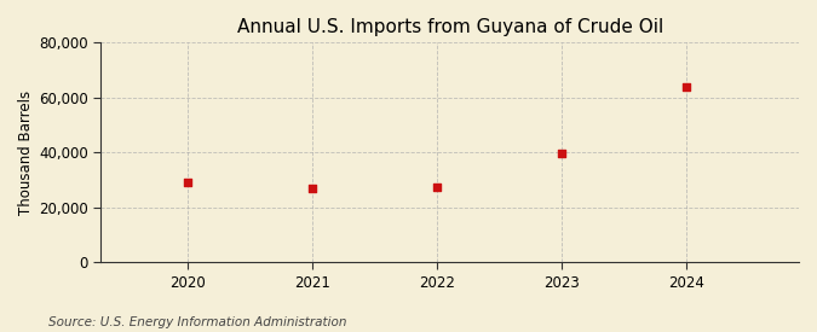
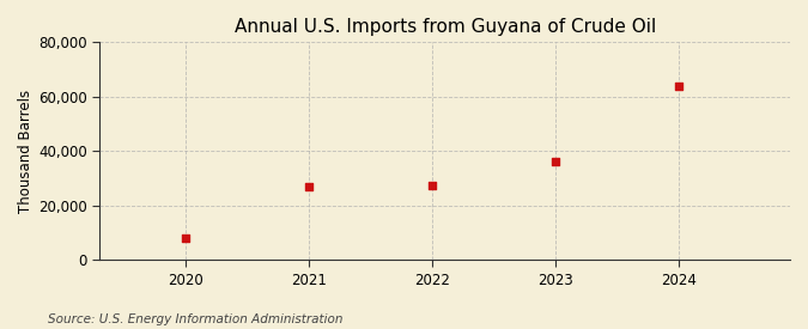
2020: 29,000 -> 8,100
2023: 39,500 -> 36,000
